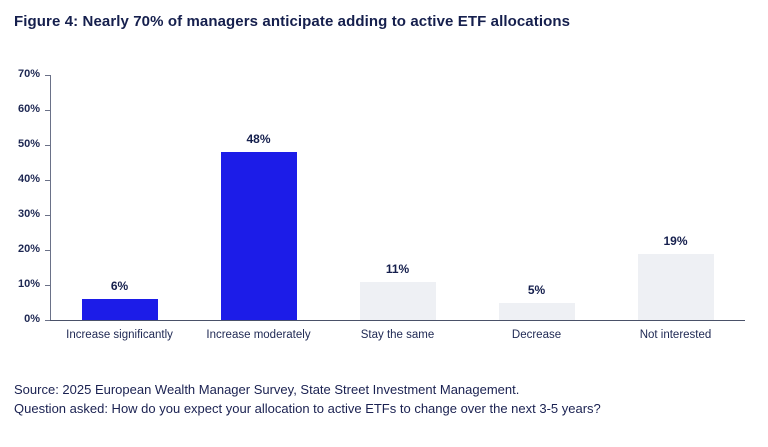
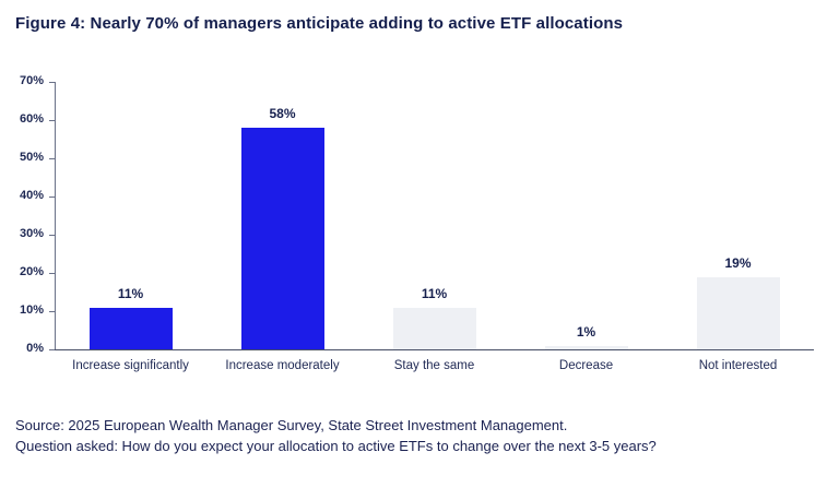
Increase significantly: 6% -> 11%
Increase moderately: 48% -> 58%
Decrease: 5% -> 1%
